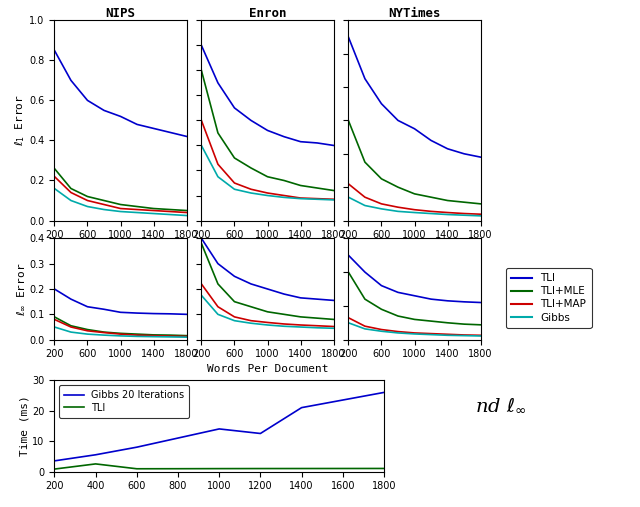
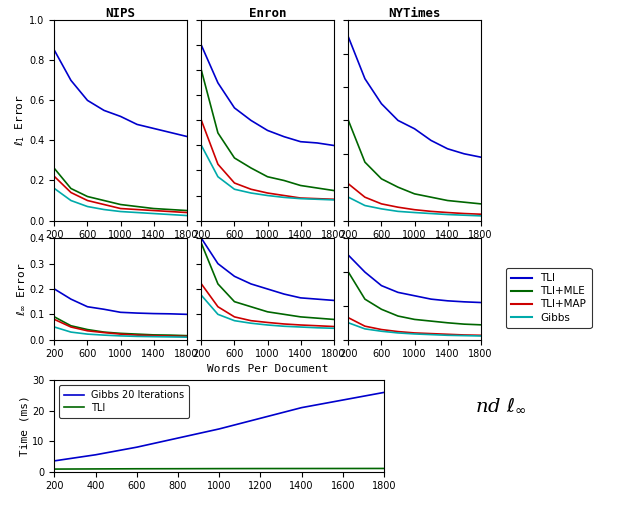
TLI/400: 2.5 -> 0.8
Gibbs 20 Iterations/1200: 12.5 -> 17.5
